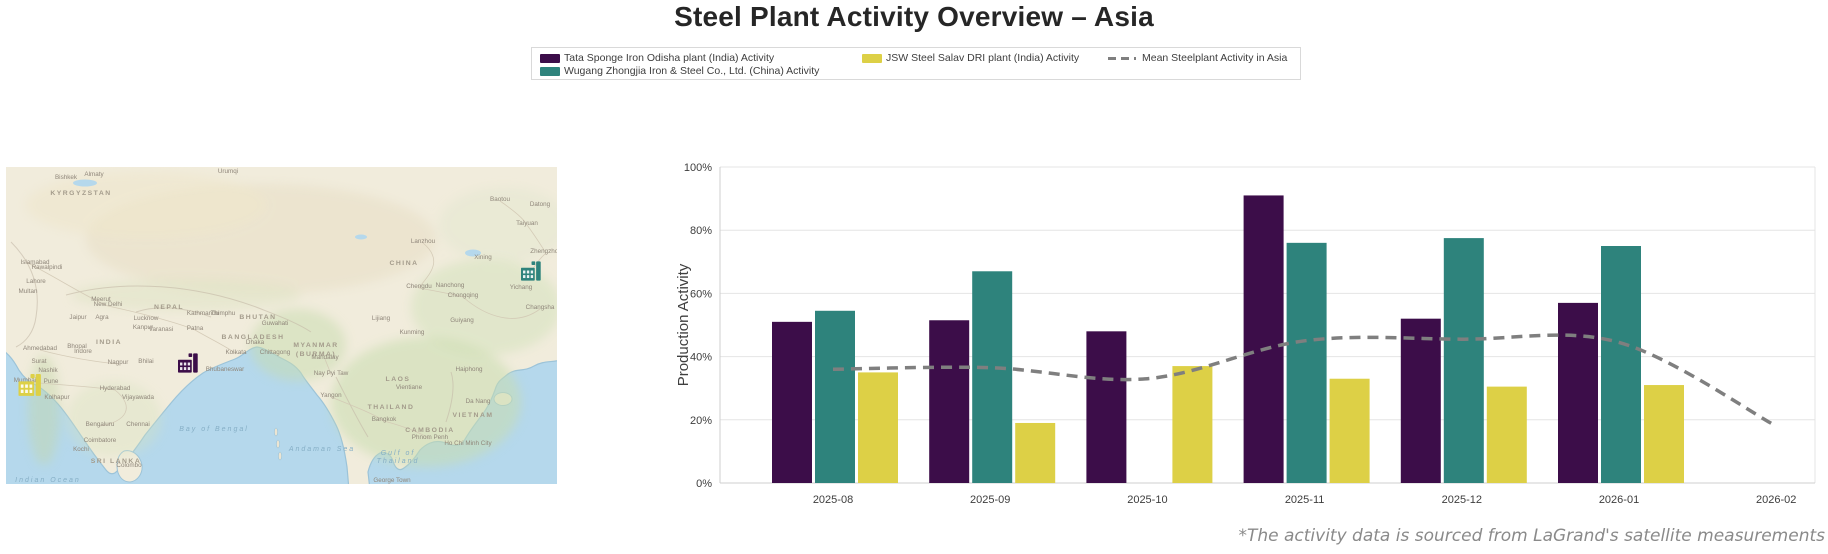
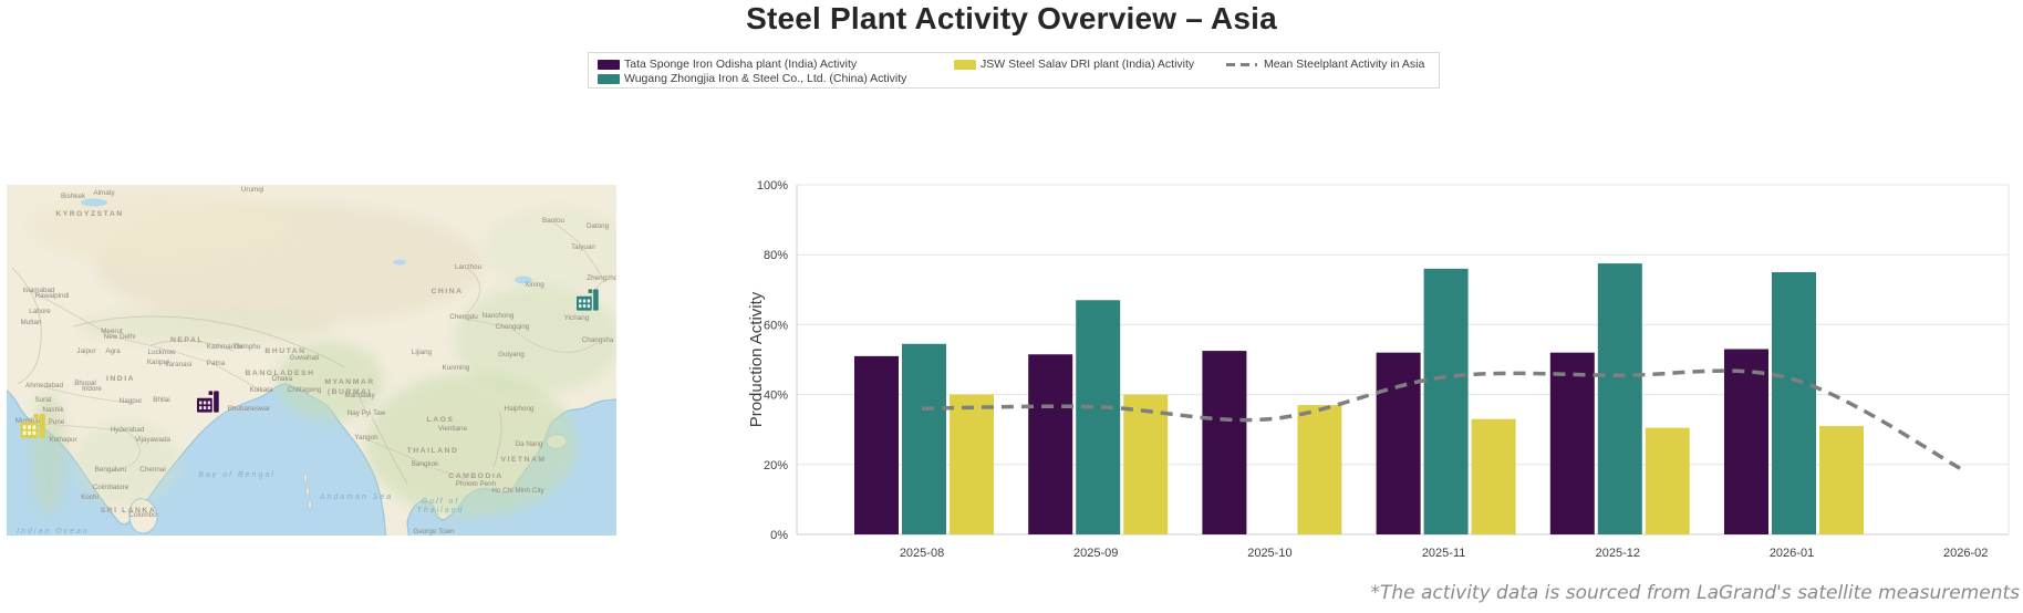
JSW Steel Salav DRI plant (India) Activity/2025-08: 35% -> 40%
JSW Steel Salav DRI plant (India) Activity/2025-09: 19% -> 40%
Tata Sponge Iron Odisha plant (India) Activity/2025-10: 48% -> 52%
Tata Sponge Iron Odisha plant (India) Activity/2025-11: 91% -> 52%
Tata Sponge Iron Odisha plant (India) Activity/2026-01: 57% -> 53%
